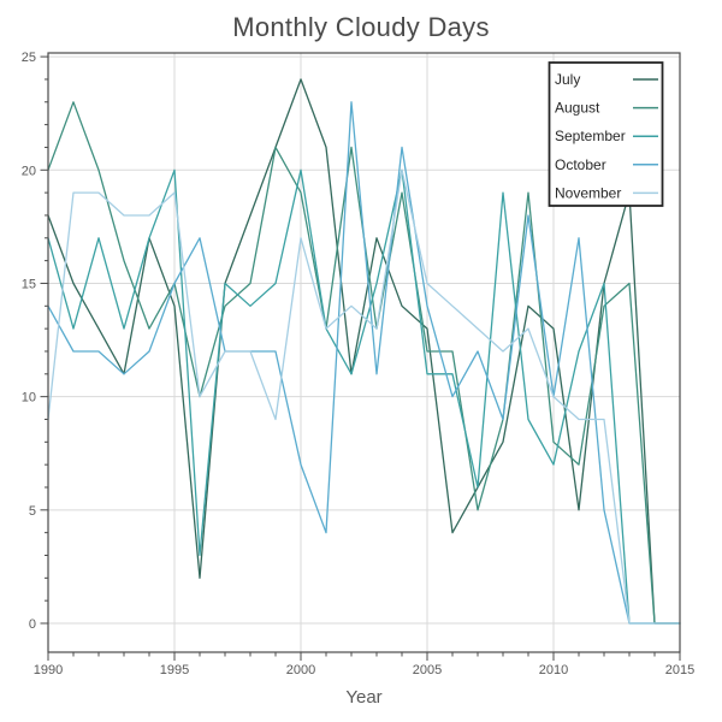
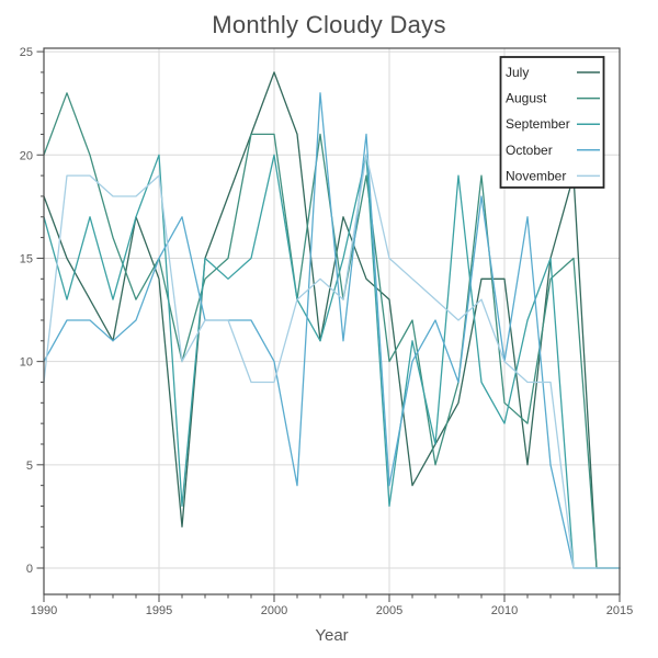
October/1990: 14 -> 10
August/2000: 19 -> 21
October/2000: 7 -> 10
November/2000: 17 -> 9
August/2005: 12 -> 10
September/2005: 11 -> 3
October/2005: 14 -> 4
July/2010: 13 -> 14
